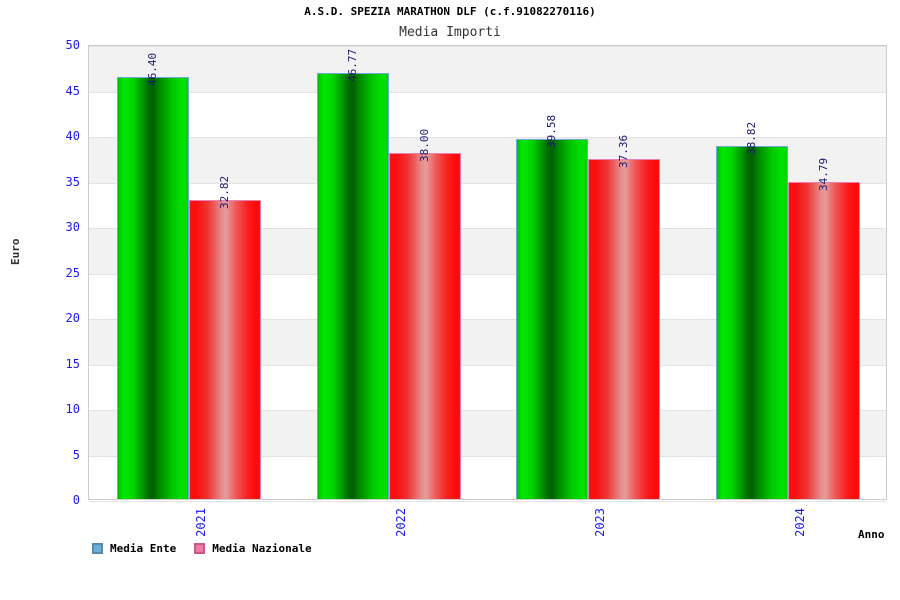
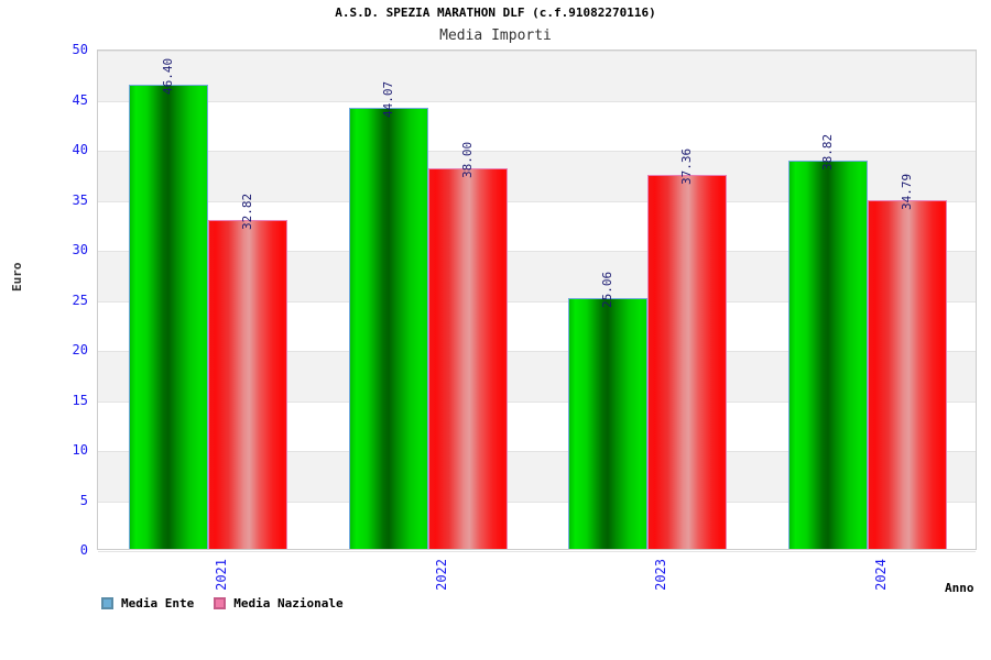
Media Ente/2022: 46.77 -> 44.07
Media Ente/2023: 39.58 -> 25.06
